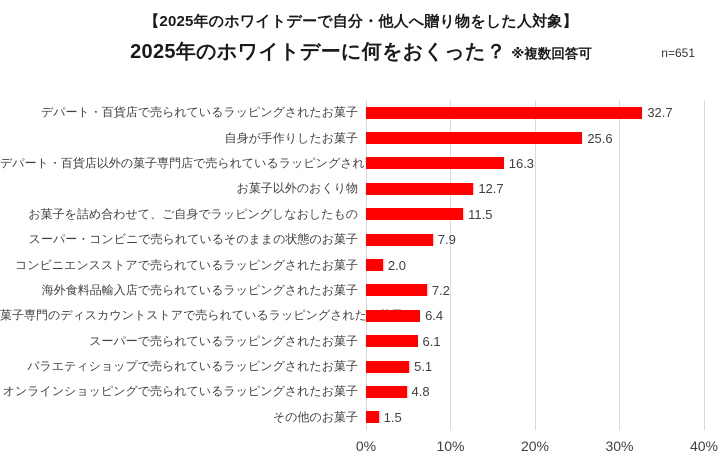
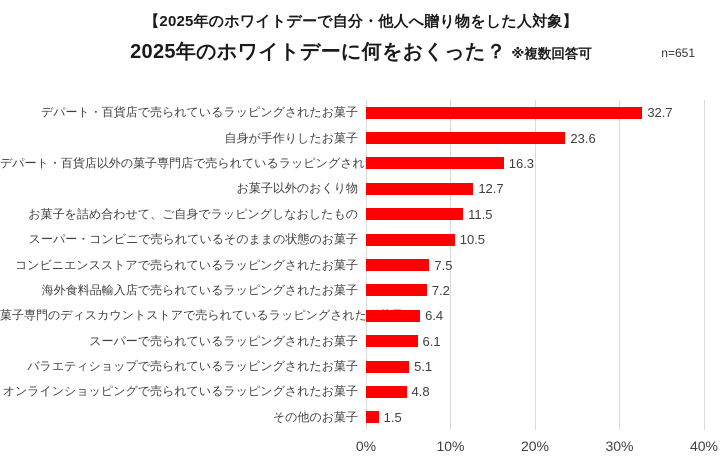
自身が手作りしたお菓子: 25.6 -> 23.6
スーパー・コンビニで売られているそのままの状態のお菓子: 7.9 -> 10.5
コンビニエンスストアで売られているラッピングされたお菓子: 2.0 -> 7.5
